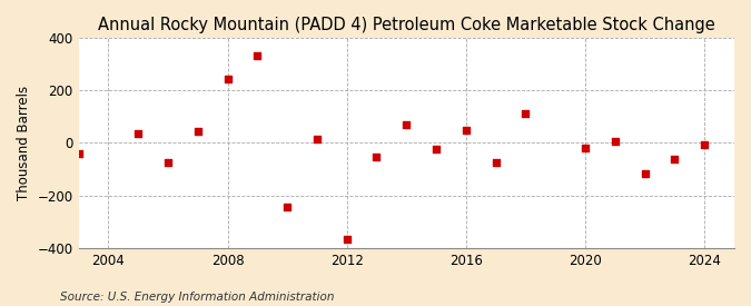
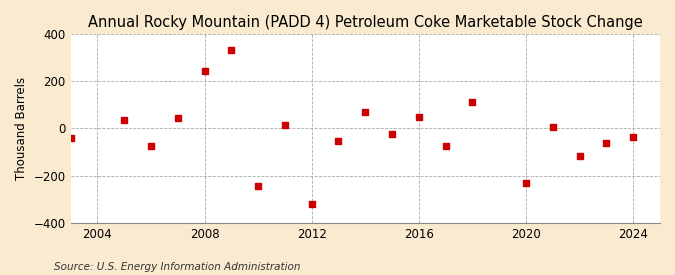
2012: -365 -> -320
2020: -20 -> -230
2024: -5 -> -35
